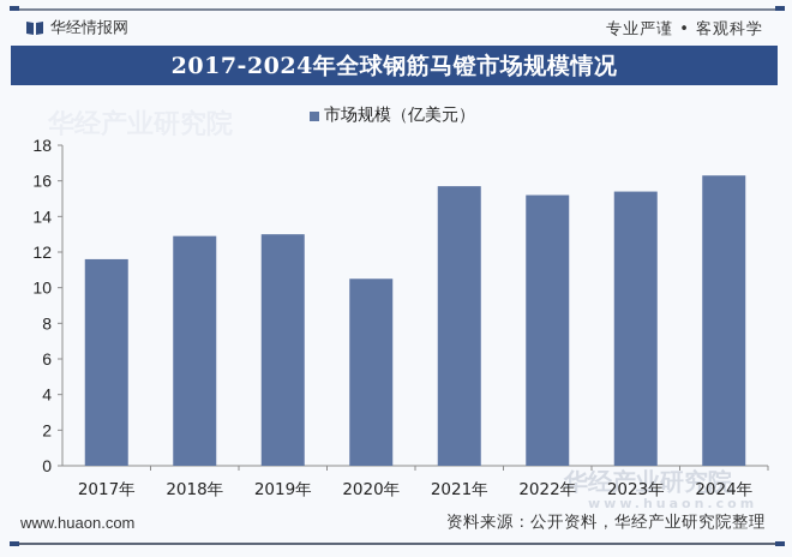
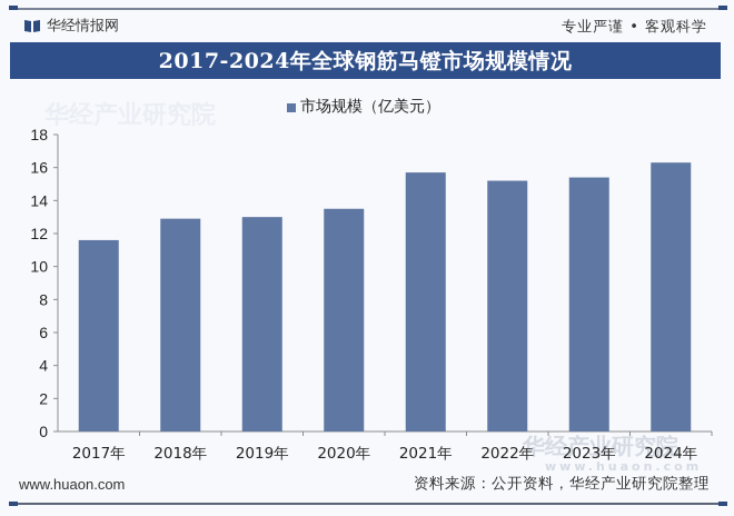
2020年: 10.5 -> 13.5
